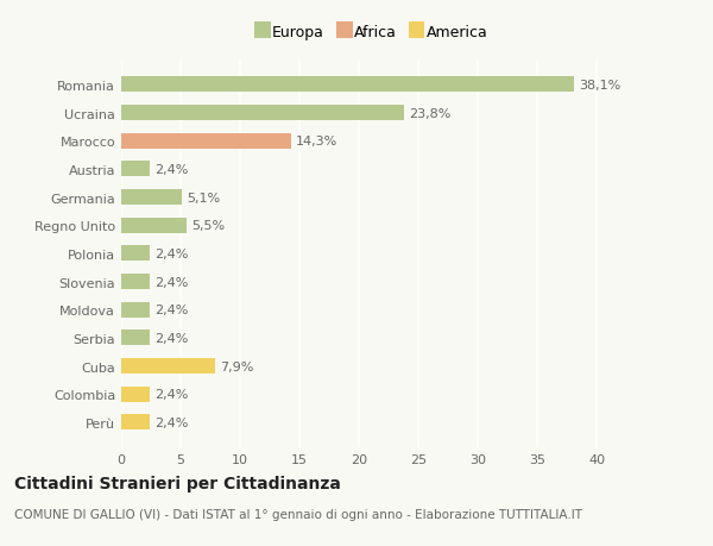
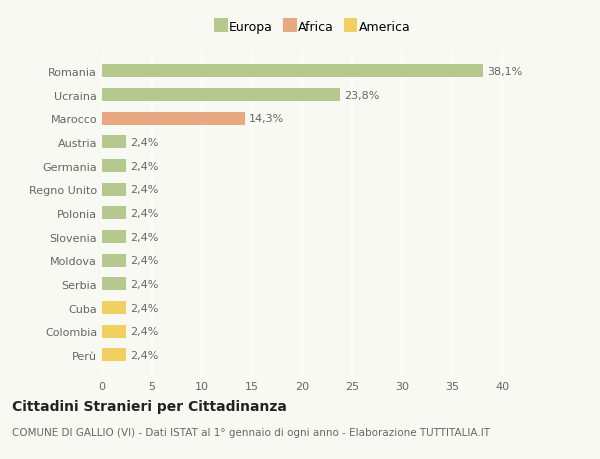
Germania: 5,1% -> 2,4%
Regno Unito: 5,5% -> 2,4%
Cuba: 7,9% -> 2,4%
